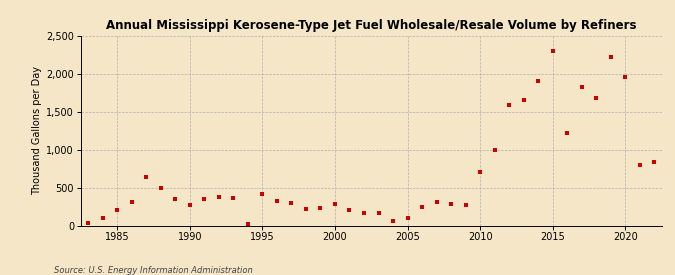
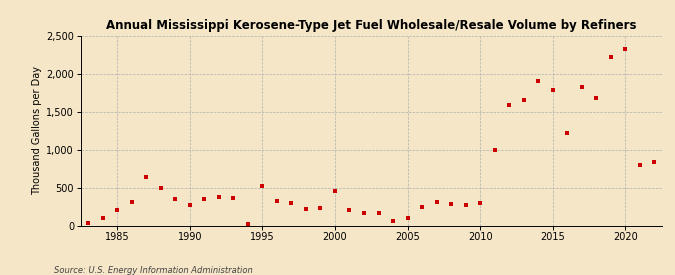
1995: 420 -> 520
2000: 280 -> 460
2010: 710 -> 300
2015: 2,300 -> 1,780
2020: 1,960 -> 2,320
